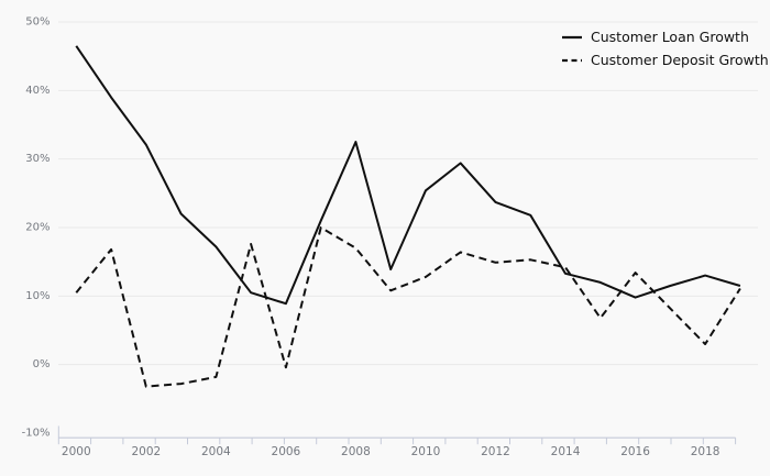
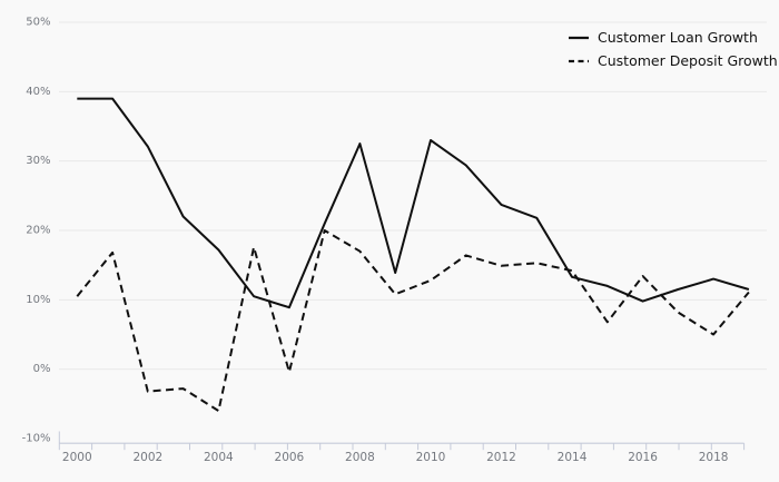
Customer Loan Growth/2000: 46% -> 39%
Customer Deposit Growth/2004: -2% -> -6%
Customer Loan Growth/2010: 25% -> 33%
Customer Deposit Growth/2018: 3% -> 5%
